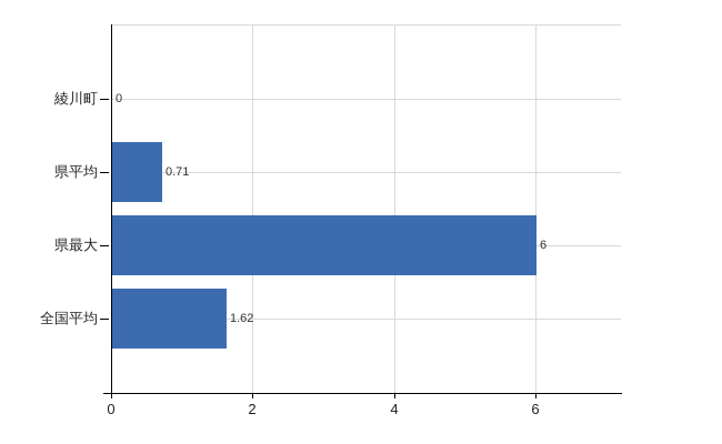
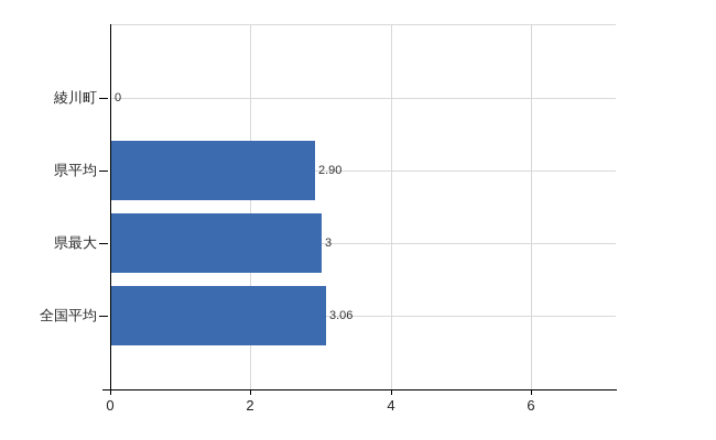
県平均: 0.71 -> 2.90
県最大: 6 -> 3
全国平均: 1.62 -> 3.06
